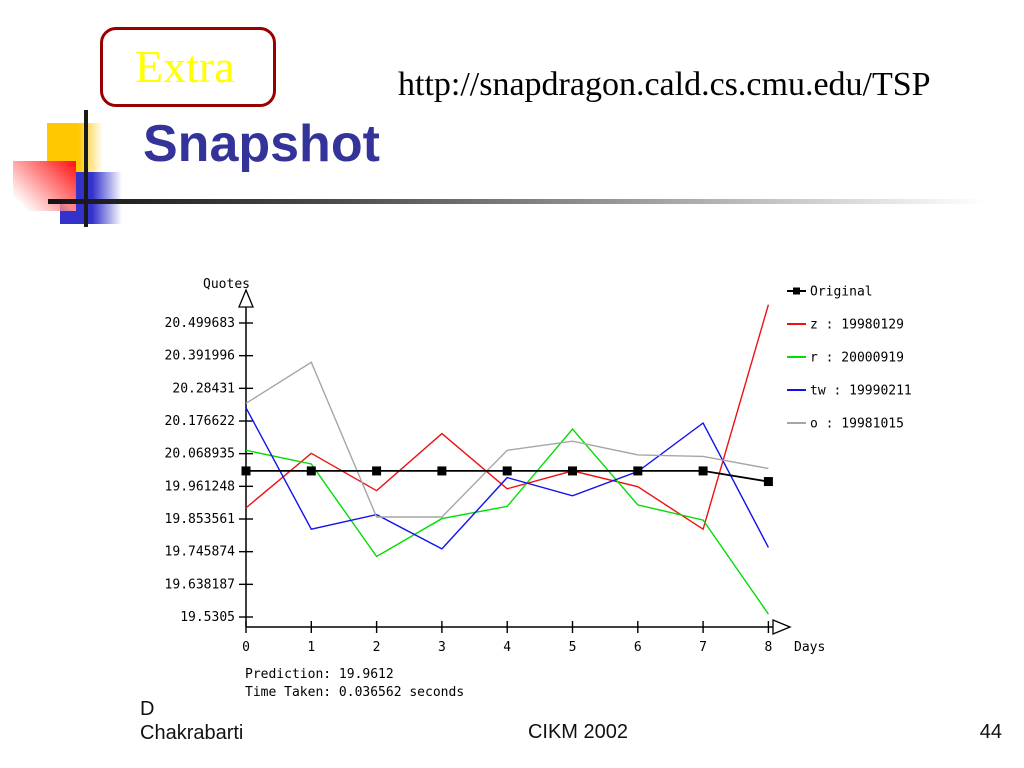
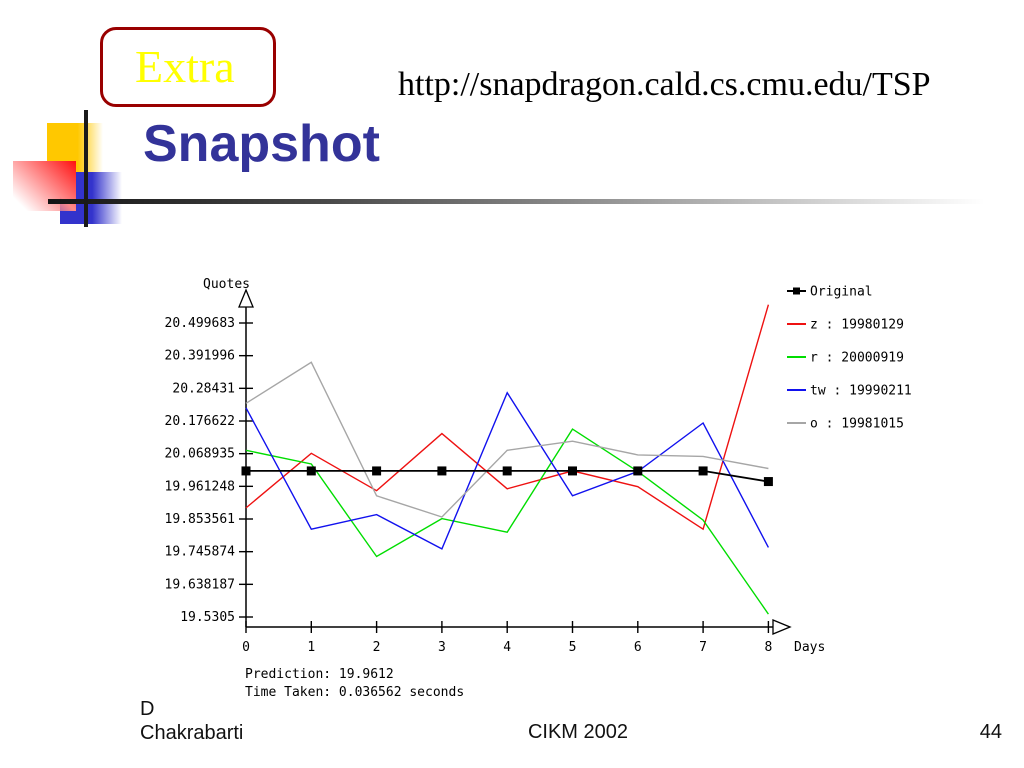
o : 19981015/2: 19.86 -> 19.93
r : 20000919/4: 19.89 -> 19.81
tw : 19990211/4: 19.99 -> 20.27
r : 20000919/6: 19.90 -> 20.01
